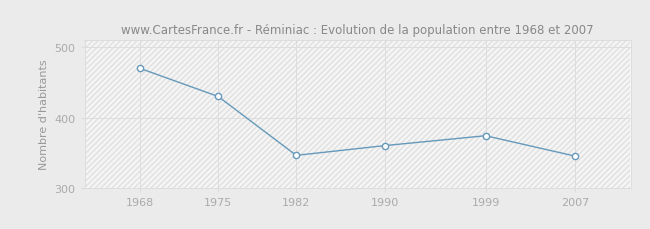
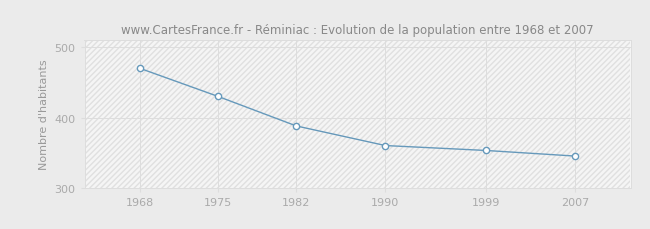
1982: 346 -> 388
1999: 374 -> 353
